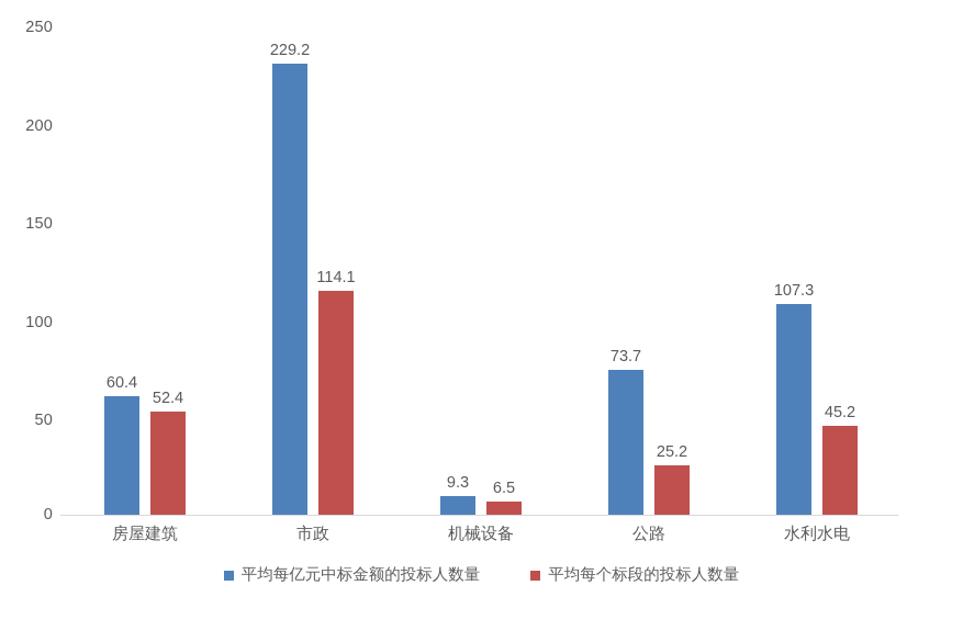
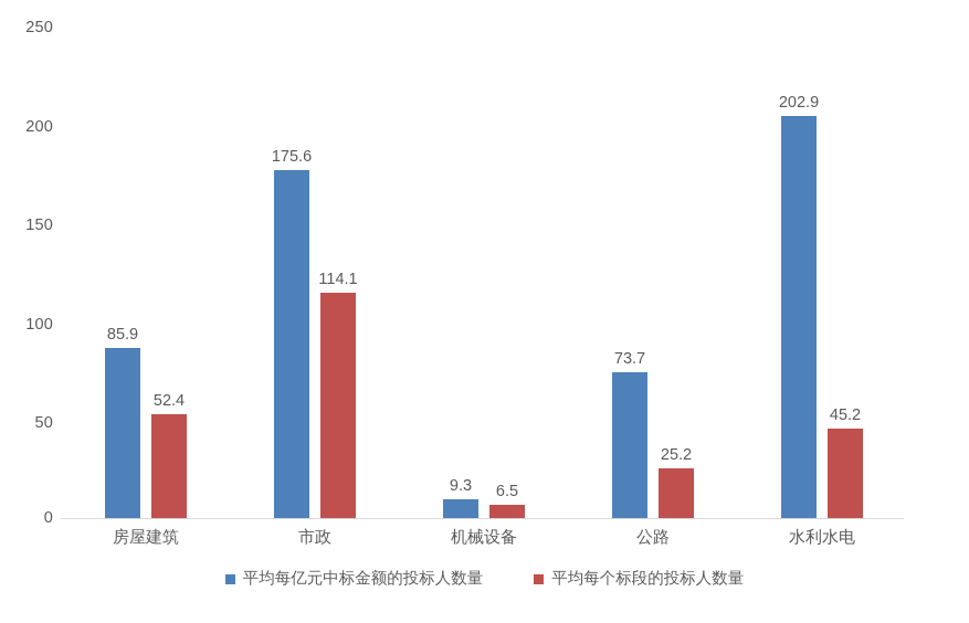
平均每亿元中标金额的投标人数量/房屋建筑: 60.4 -> 85.9
平均每亿元中标金额的投标人数量/市政: 229.2 -> 175.6
平均每亿元中标金额的投标人数量/水利水电: 107.3 -> 202.9
